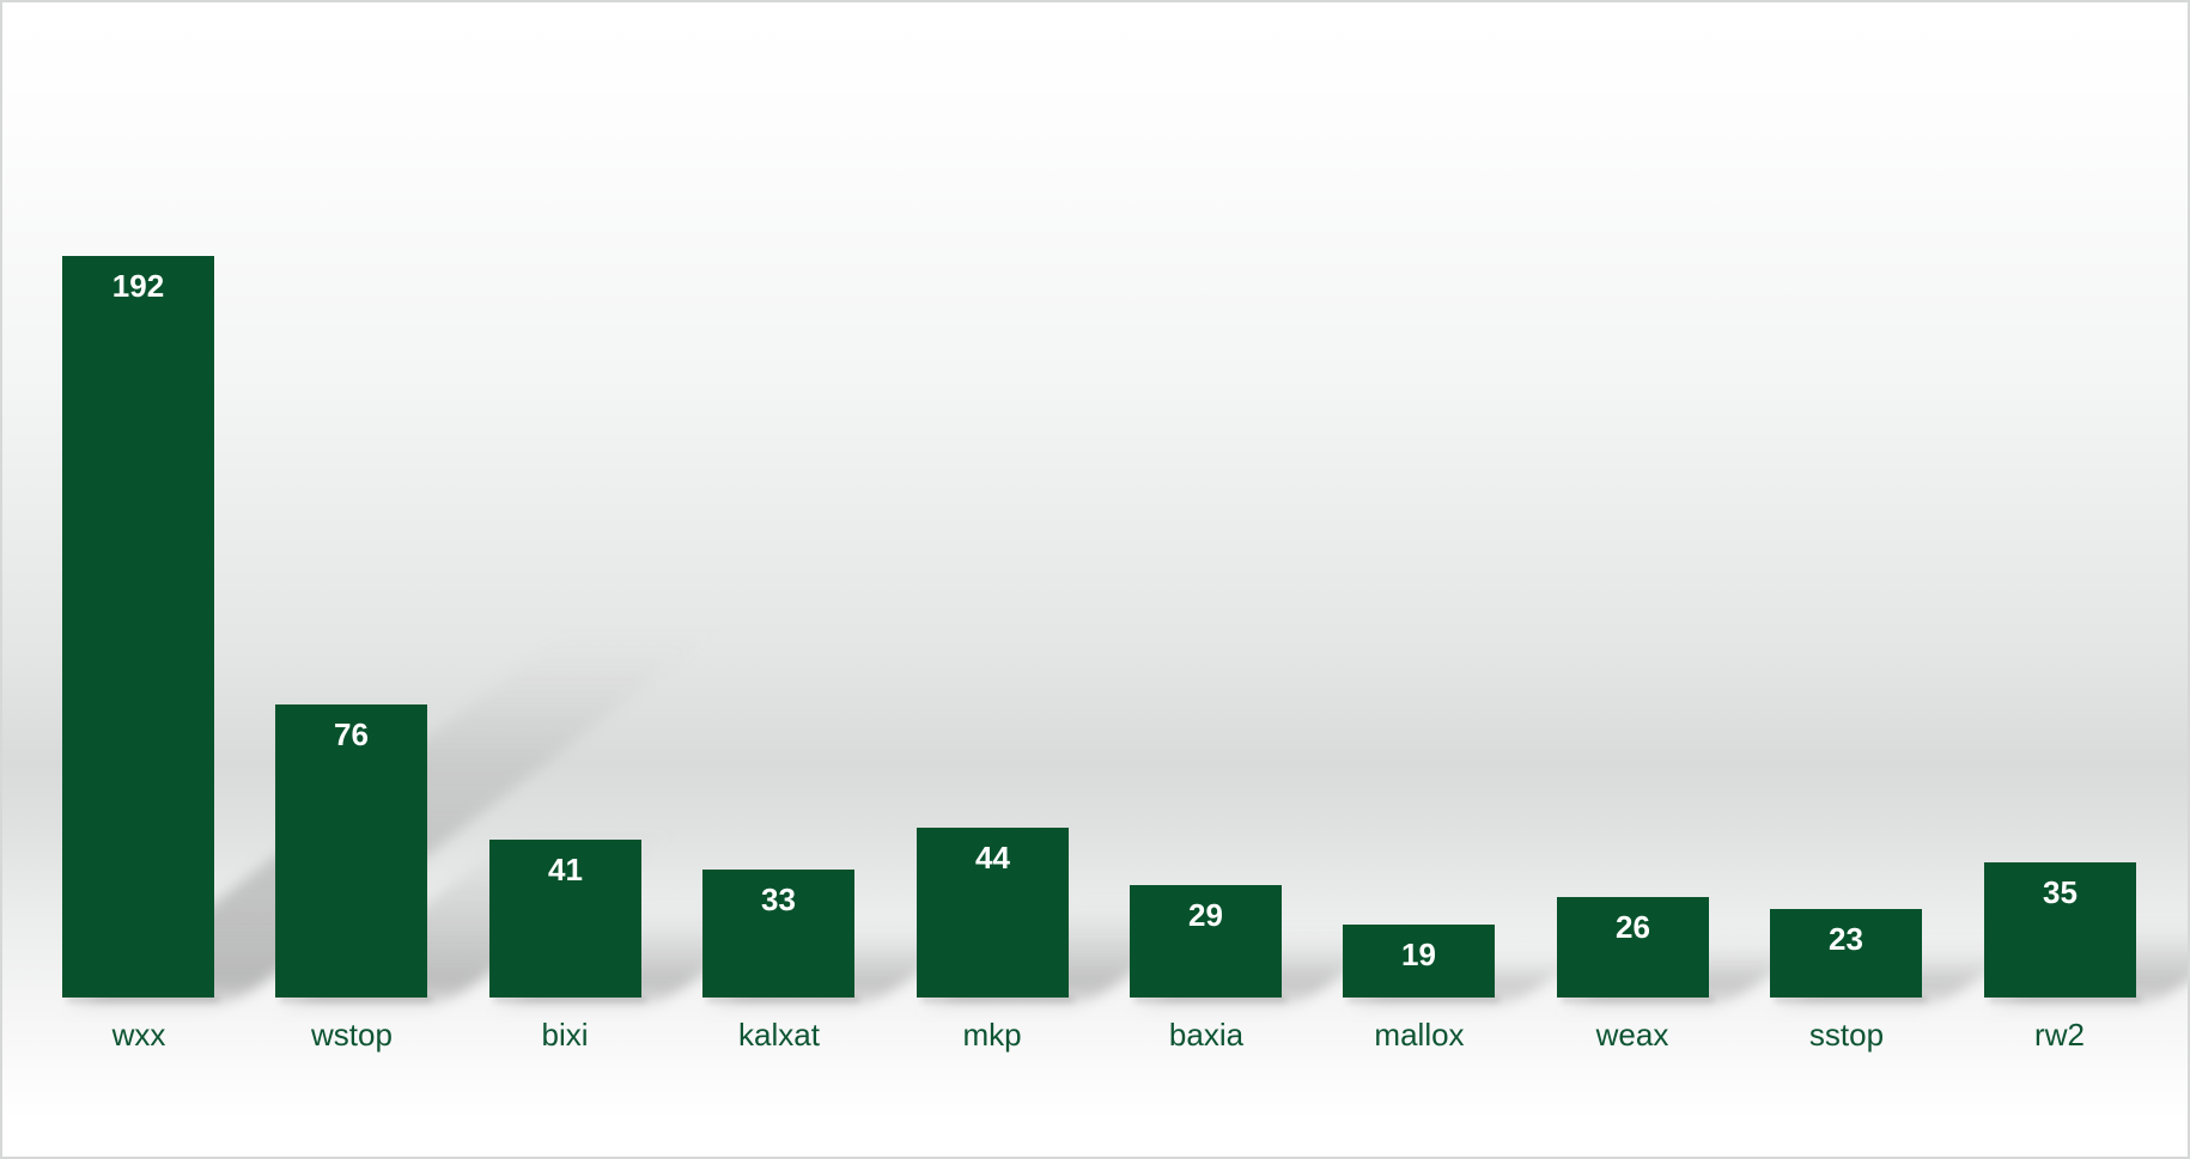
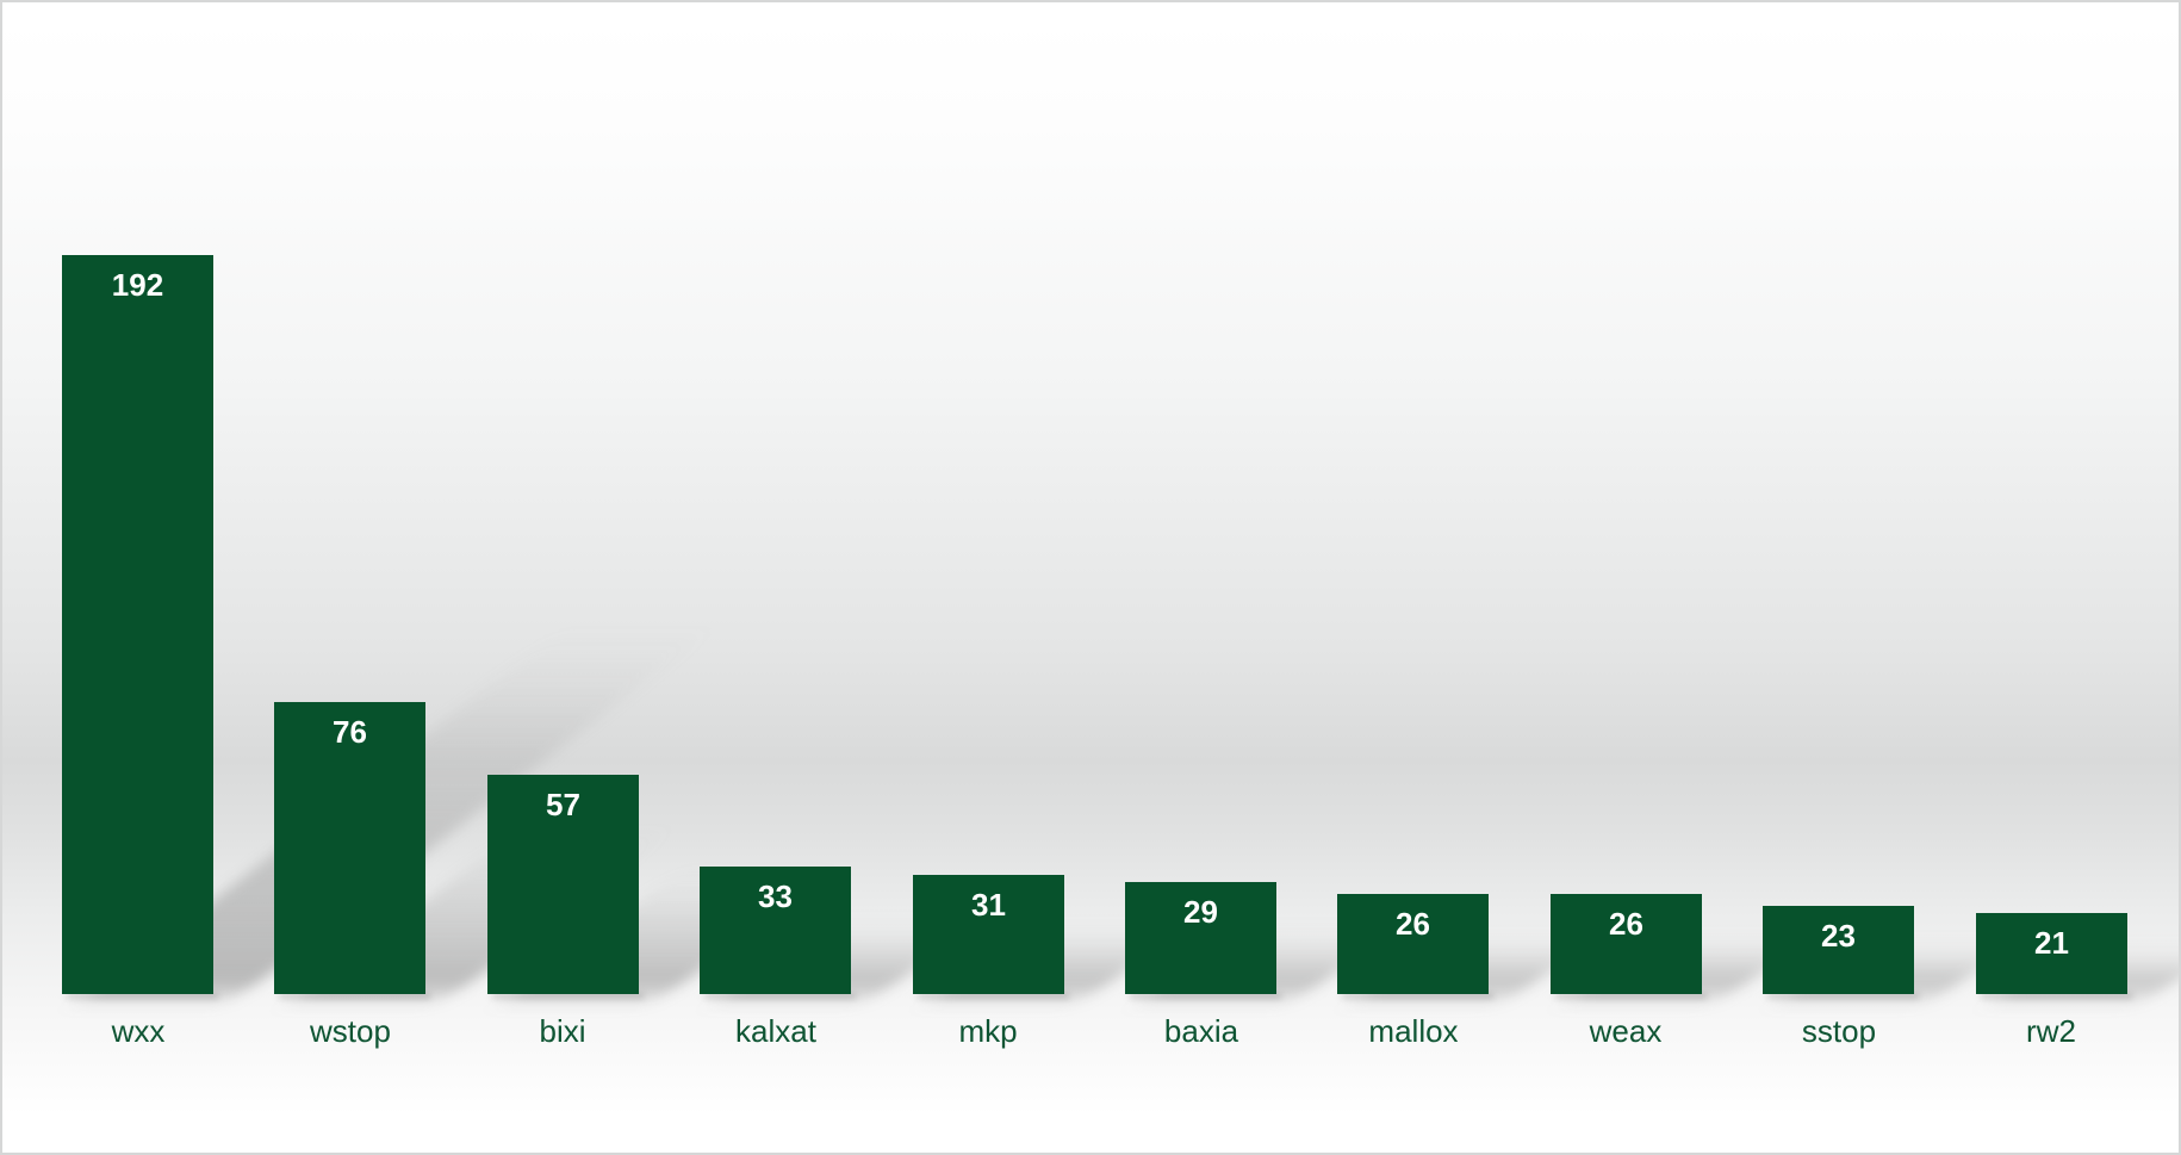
bixi: 41 -> 57
mkp: 44 -> 31
mallox: 19 -> 26
rw2: 35 -> 21
